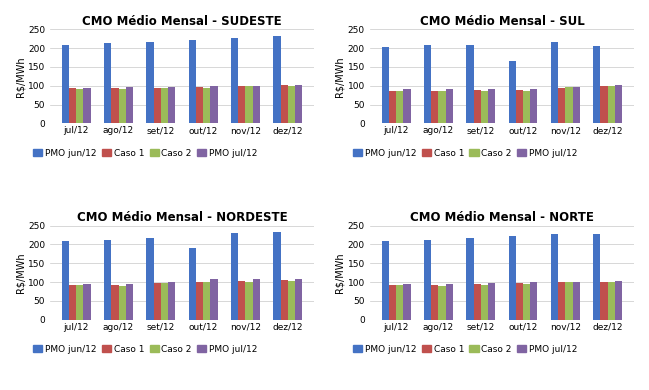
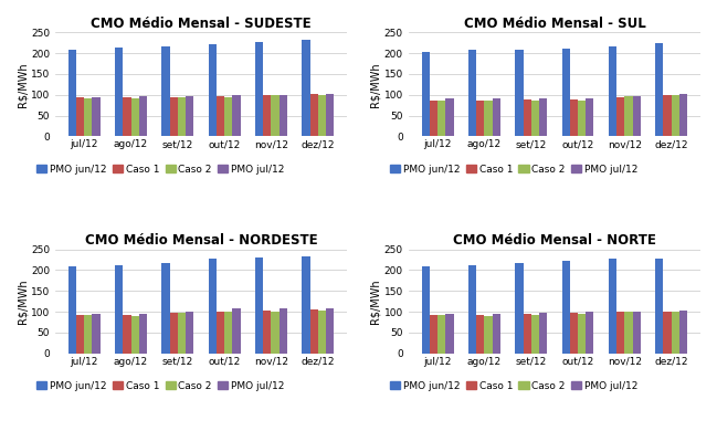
CMO Médio Mensal - SUL/PMO jun/12/out/12: 165 -> 211
CMO Médio Mensal - SUL/PMO jun/12/dez/12: 205 -> 225
CMO Médio Mensal - NORDESTE/PMO jun/12/out/12: 190 -> 227
